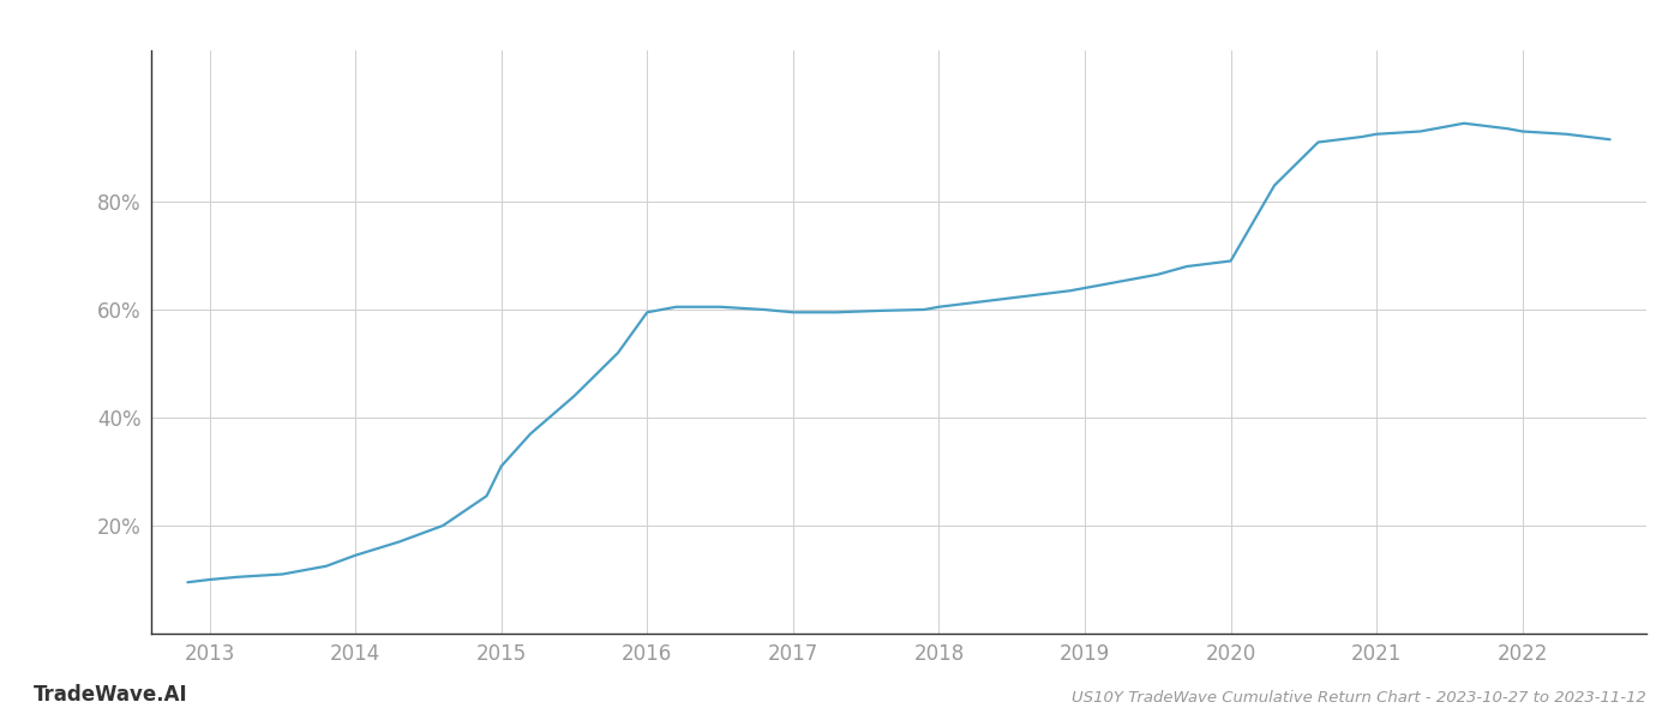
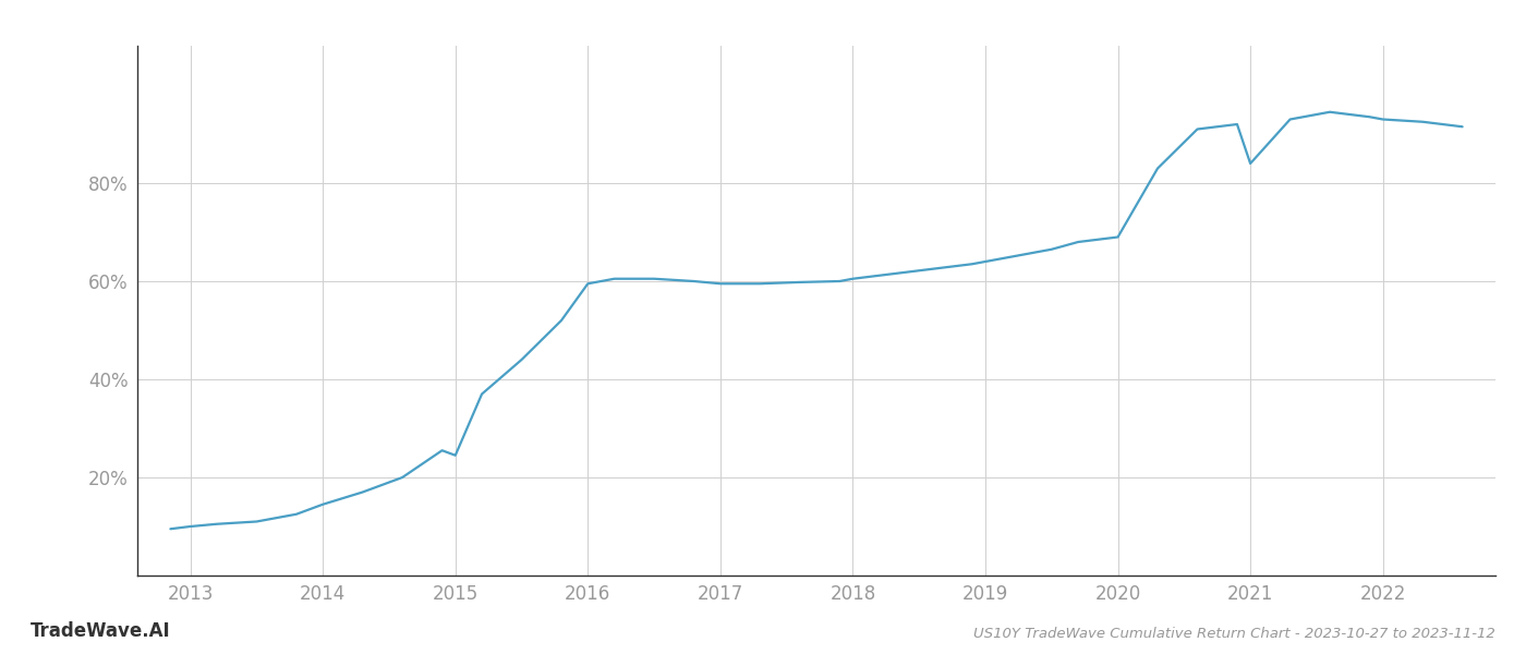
2015: 31.0% -> 24.5%
2021: 92.5% -> 84.0%
